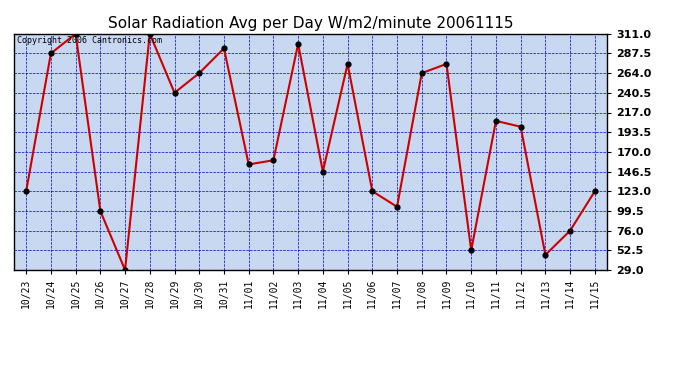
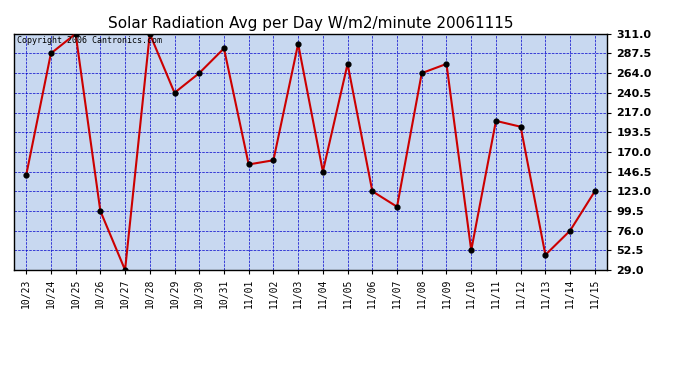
10/23: 123 -> 142
